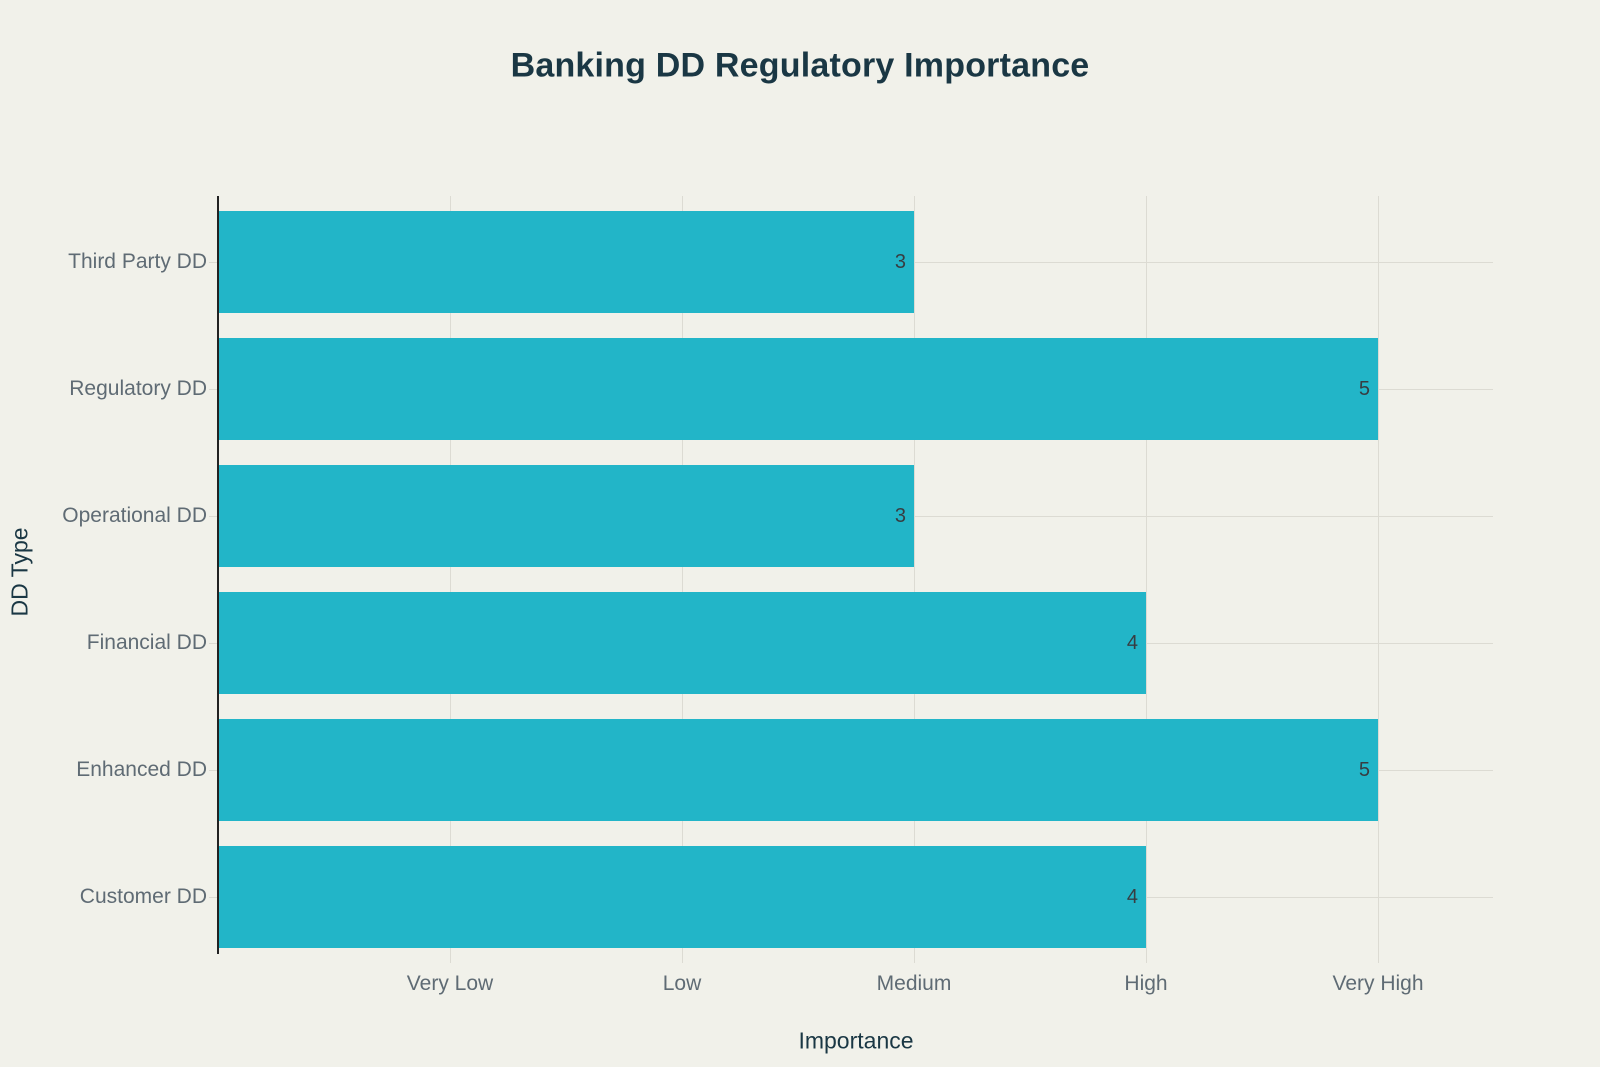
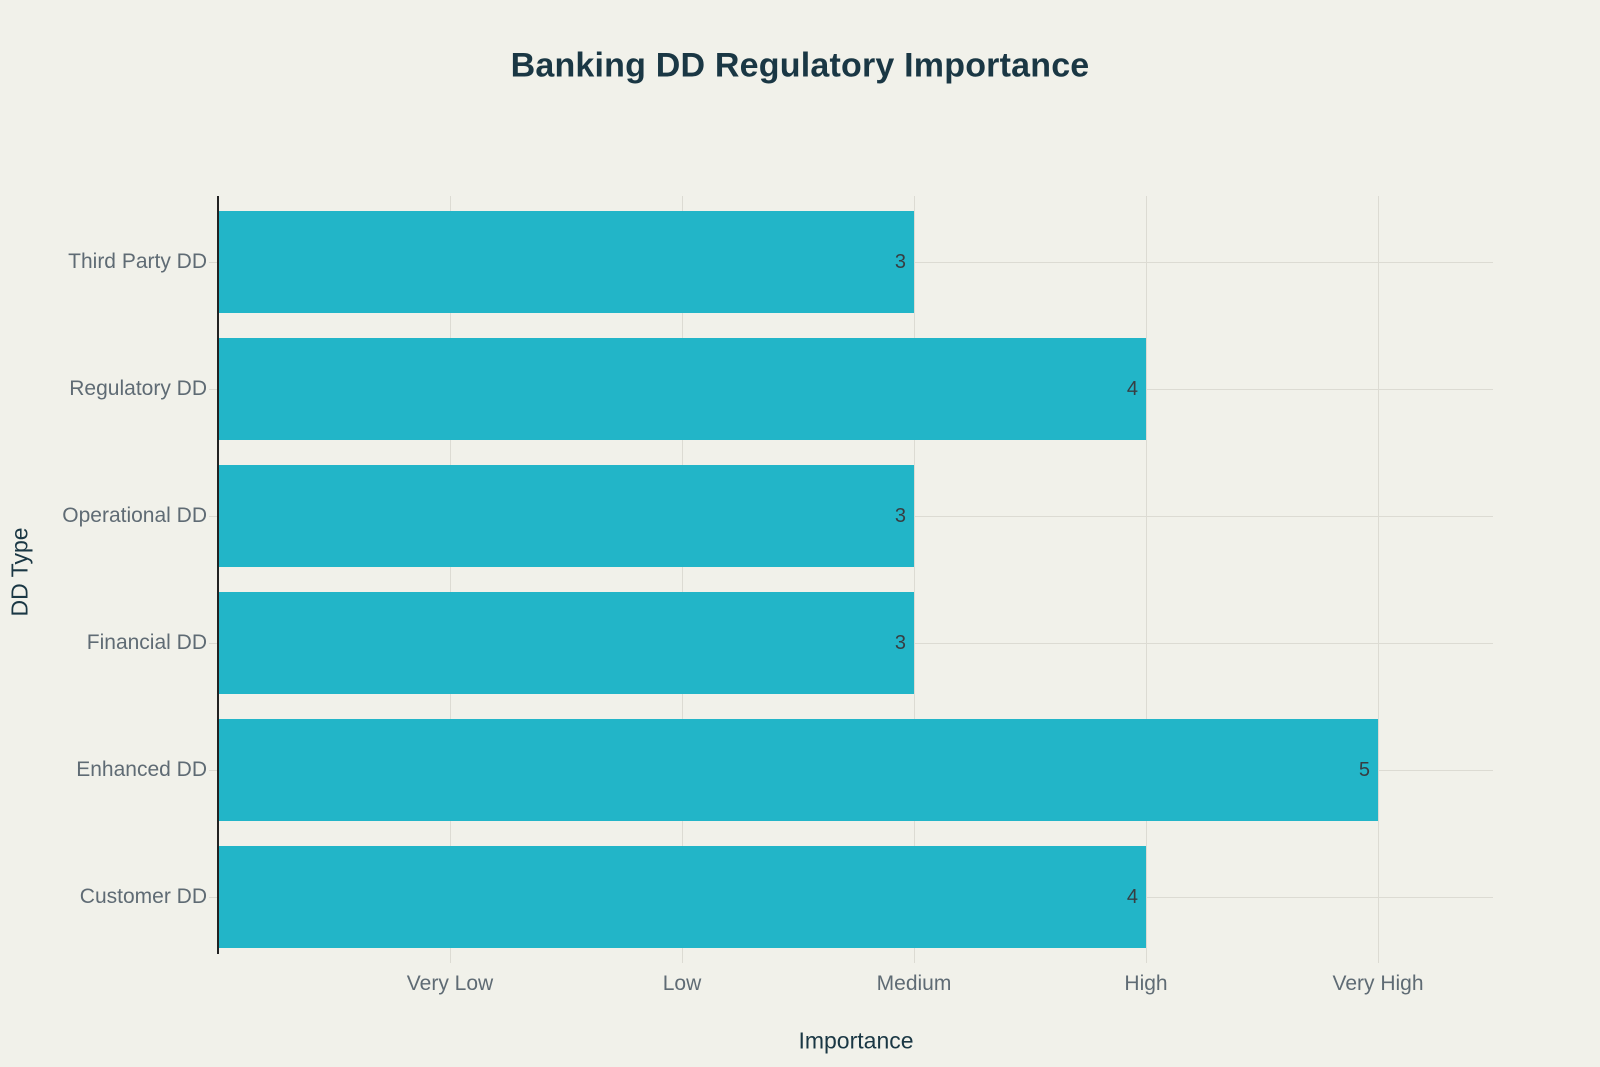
Regulatory DD: 5 -> 4
Financial DD: 4 -> 3
